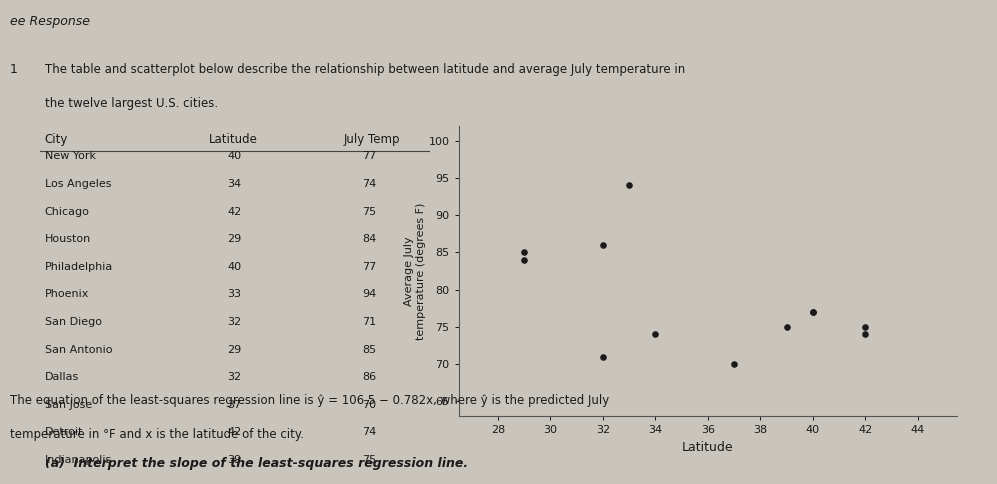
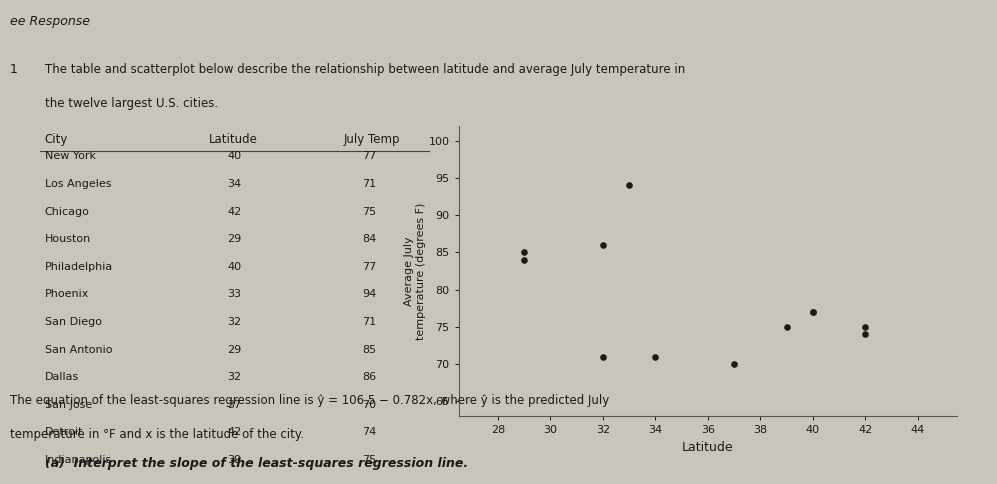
34: 74 -> 71
